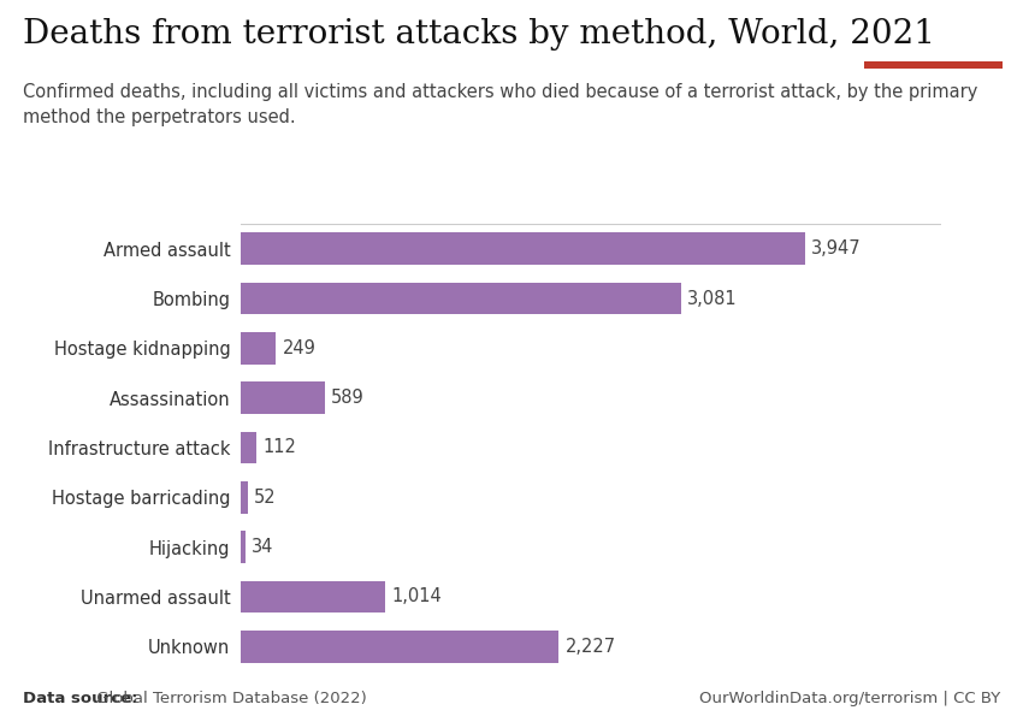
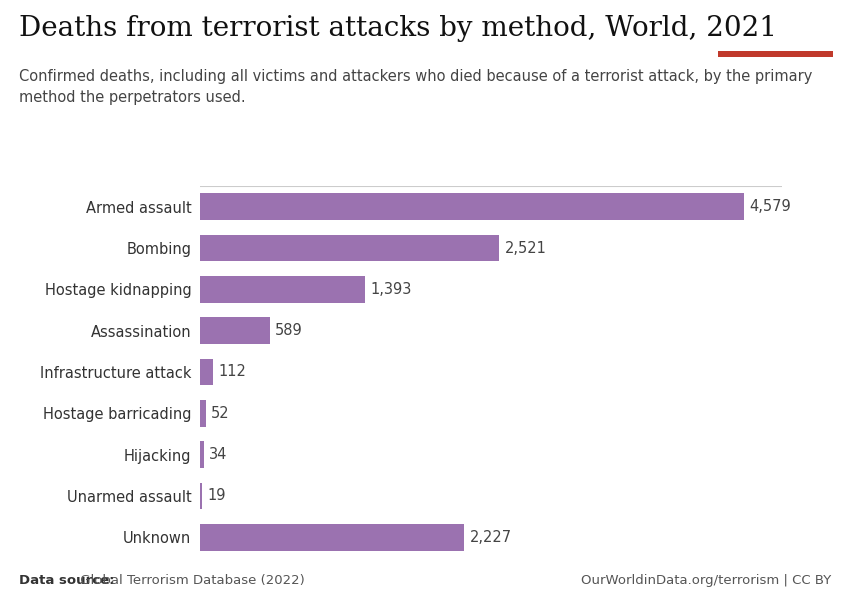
Armed assault: 3,947 -> 4,579
Bombing: 3,081 -> 2,521
Hostage kidnapping: 249 -> 1,393
Unarmed assault: 1,014 -> 19
